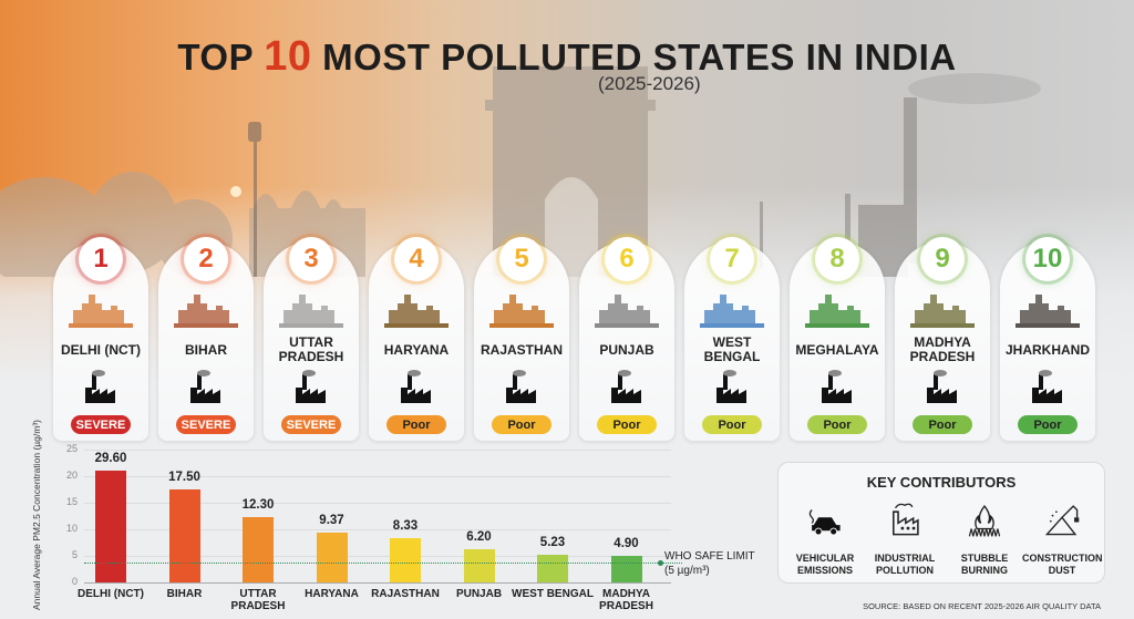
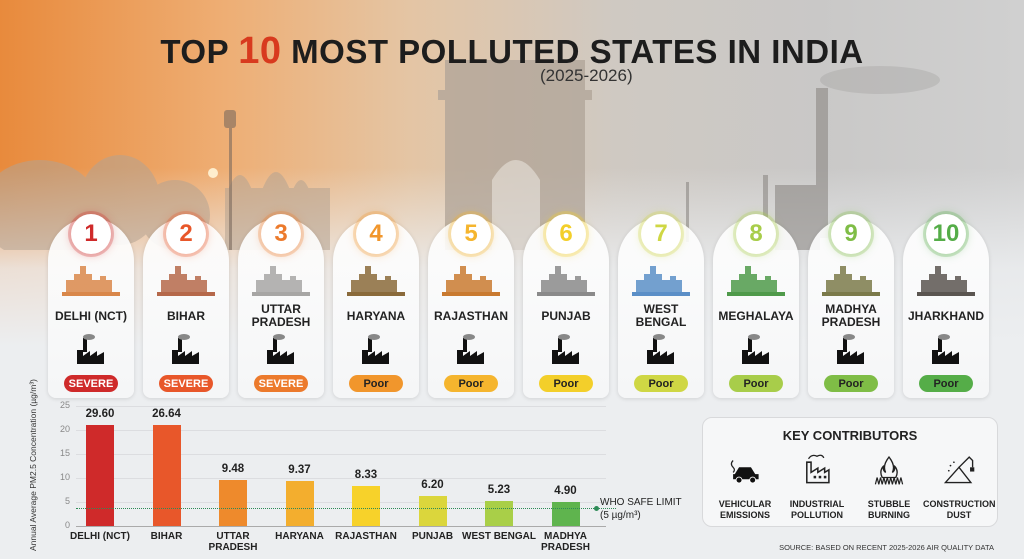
BIHAR: 17.50 -> 26.64
UTTAR PRADESH: 12.30 -> 9.48
